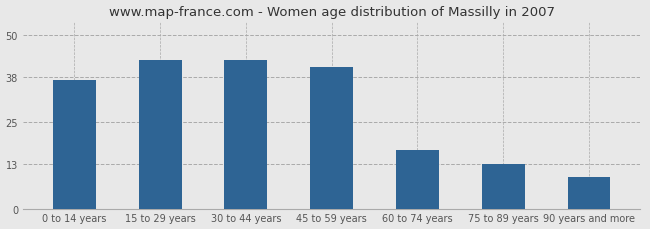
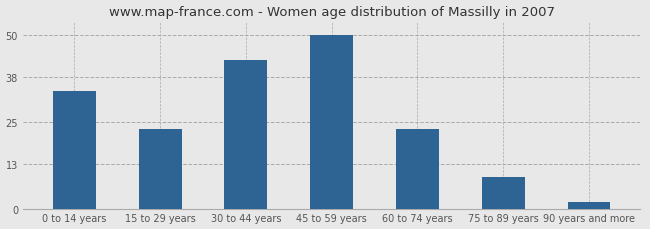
0 to 14 years: 37 -> 34
15 to 29 years: 43 -> 23
45 to 59 years: 41 -> 50
60 to 74 years: 17 -> 23
75 to 89 years: 13 -> 9
90 years and more: 9 -> 2
